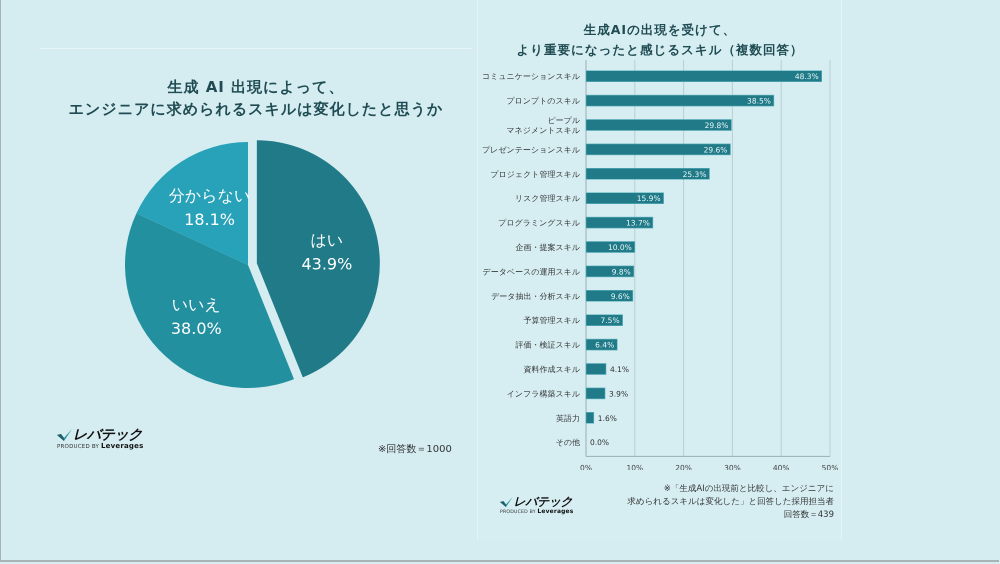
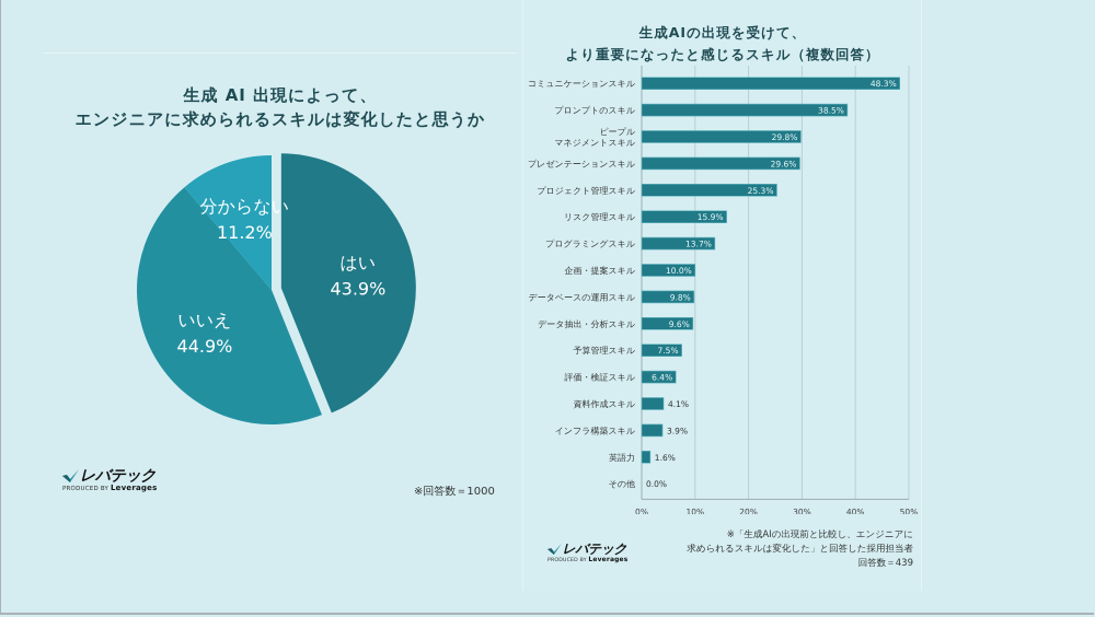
生成 AI 出現によって、エンジニアに求められるスキルは変化したと思うか/いいえ: 38.0% -> 44.9%
生成 AI 出現によって、エンジニアに求められるスキルは変化したと思うか/分からない: 18.1% -> 11.2%
